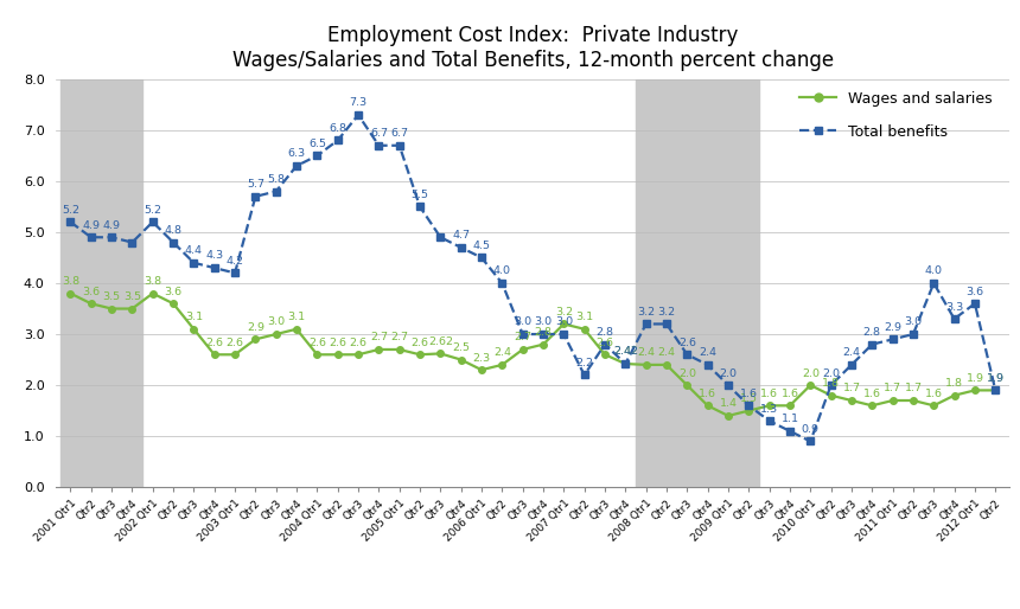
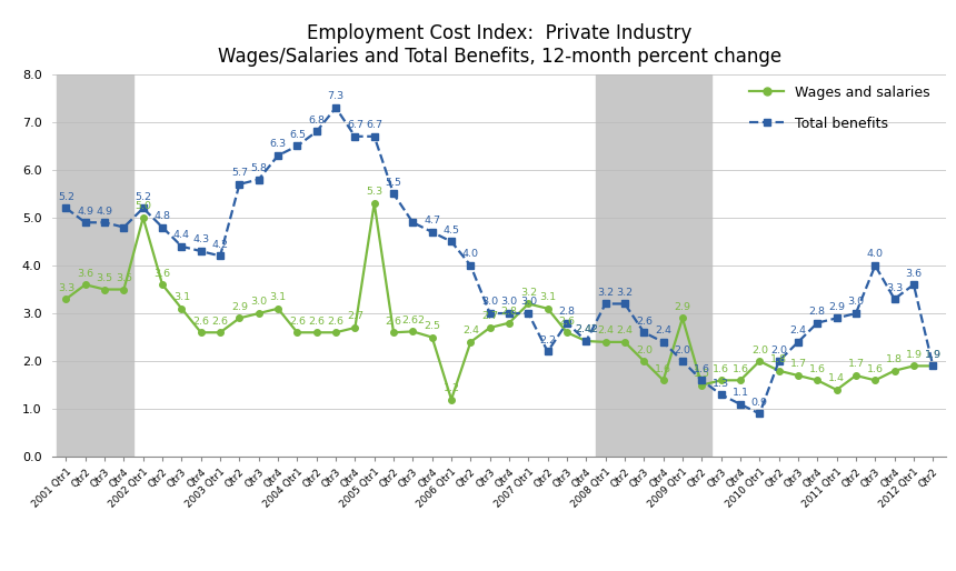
Wages and salaries/2001 Qtr1: 3.8 -> 3.3
Wages and salaries/2002 Qtr1: 3.8 -> 5.0
Wages and salaries/2005 Qtr1: 2.7 -> 5.3
Wages and salaries/2006 Qtr1: 2.3 -> 1.2
Wages and salaries/2009 Qtr1: 1.4 -> 2.9
Wages and salaries/2011 Qtr1: 1.7 -> 1.4
